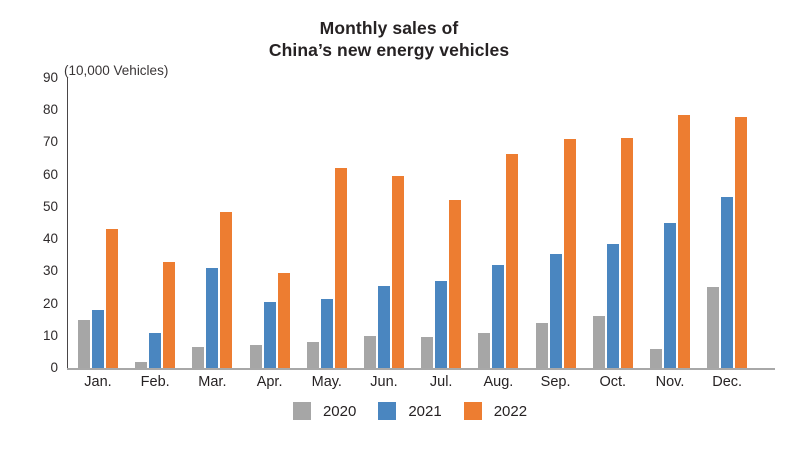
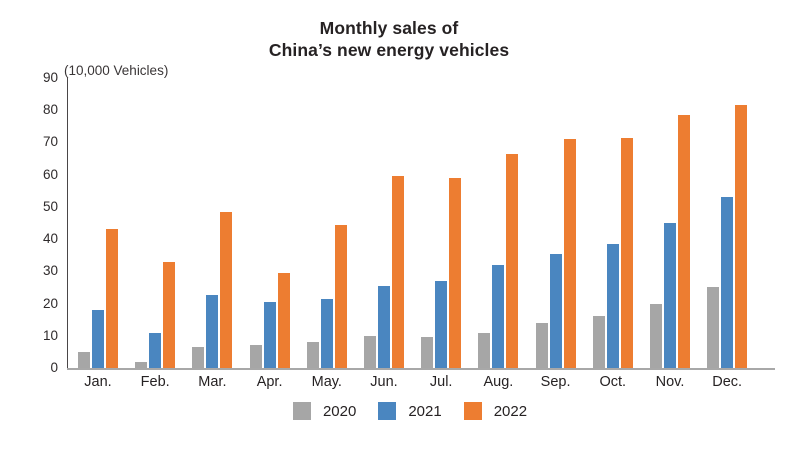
2020/Jan.: 15 -> 5
2021/Mar.: 31 -> 22
2022/May.: 62 -> 44
2022/Jul.: 52 -> 59
2020/Nov.: 6 -> 20
2022/Dec.: 78 -> 82
